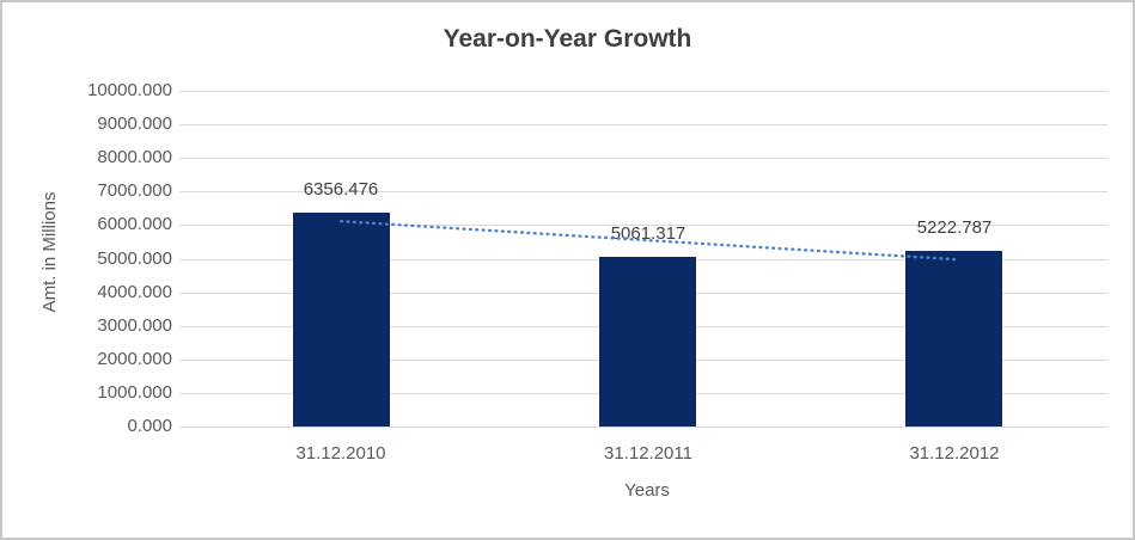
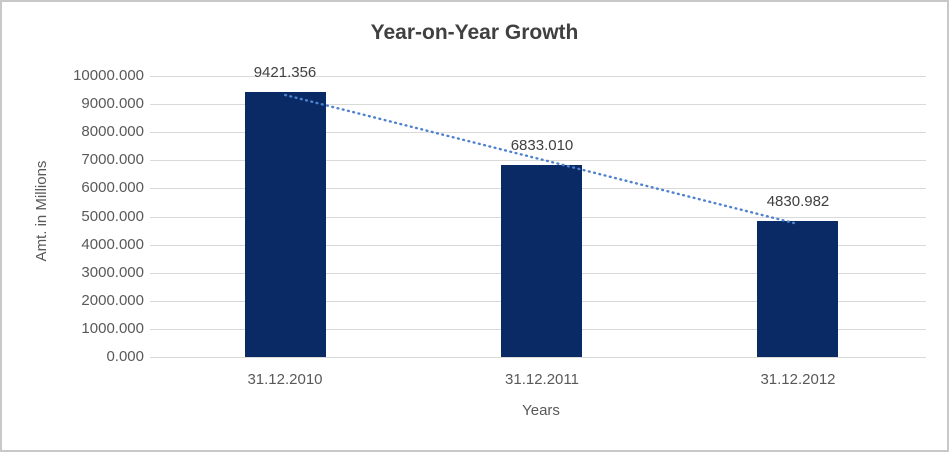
31.12.2010: 6356.476 -> 9421.356
31.12.2011: 5061.317 -> 6833.010
31.12.2012: 5222.787 -> 4830.982
